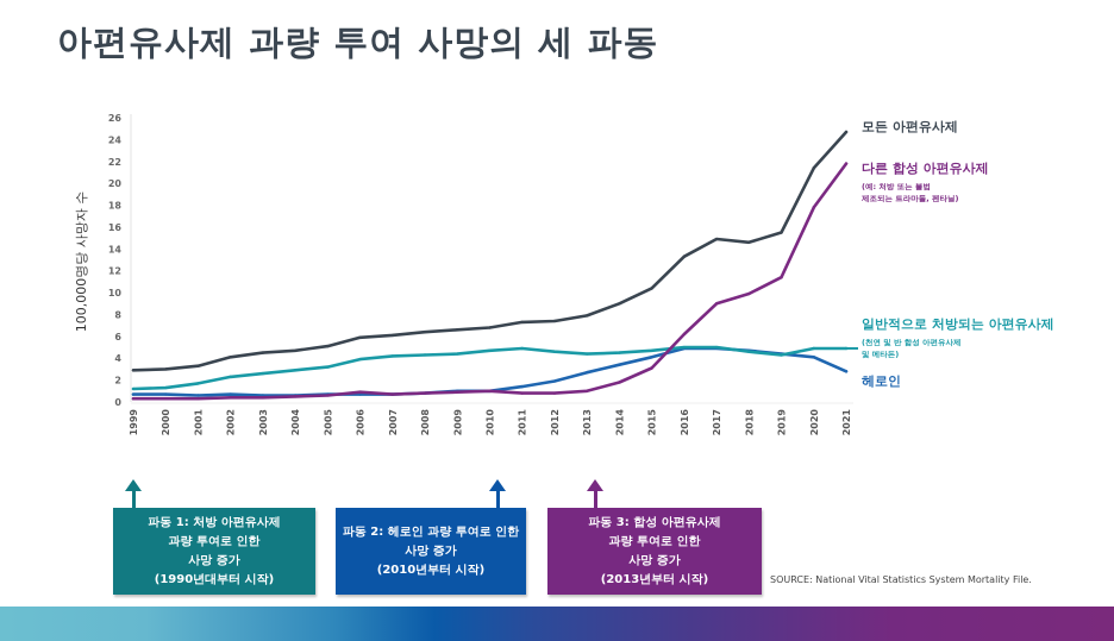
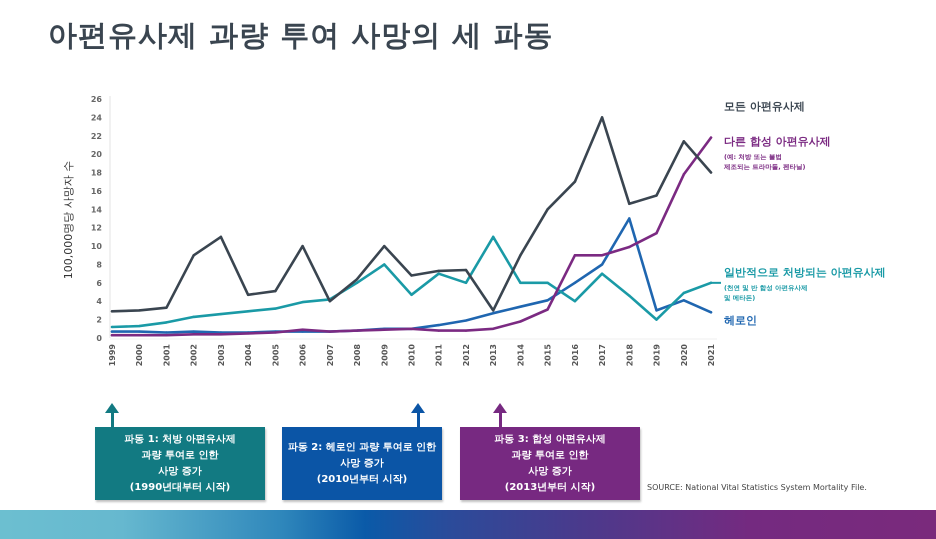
모든 아편유사제/2002: 4 -> 9
모든 아편유사제/2003: 4 -> 11
모든 아편유사제/2006: 6 -> 10
모든 아편유사제/2007: 6 -> 4
일반적으로 처방되는 아편유사제/2008: 4 -> 6
모든 아편유사제/2009: 7 -> 10
일반적으로 처방되는 아편유사제/2009: 4 -> 8
일반적으로 처방되는 아편유사제/2011: 5 -> 7
일반적으로 처방되는 아편유사제/2012: 5 -> 6
모든 아편유사제/2013: 8 -> 3
일반적으로 처방되는 아편유사제/2013: 4 -> 11
일반적으로 처방되는 아편유사제/2014: 4 -> 6
모든 아편유사제/2015: 10 -> 14
일반적으로 처방되는 아편유사제/2015: 5 -> 6
모든 아편유사제/2016: 13 -> 17
다른 합성 아편유사제/2016: 6 -> 9
일반적으로 처방되는 아편유사제/2016: 5 -> 4
헤로인/2016: 5 -> 6
모든 아편유사제/2017: 15 -> 24
일반적으로 처방되는 아편유사제/2017: 5 -> 7
헤로인/2017: 5 -> 8
헤로인/2018: 5 -> 13
일반적으로 처방되는 아편유사제/2019: 4 -> 2
헤로인/2019: 4 -> 3
모든 아편유사제/2021: 25 -> 18
일반적으로 처방되는 아편유사제/2021: 5 -> 6
